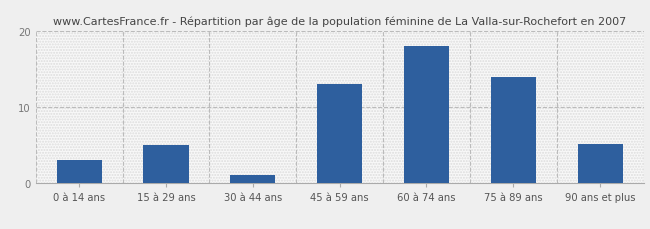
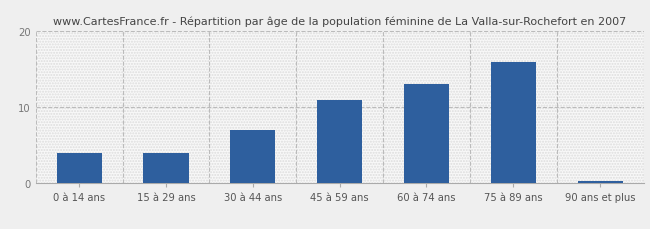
0 à 14 ans: 3.0 -> 4.0
15 à 29 ans: 5.0 -> 4.0
30 à 44 ans: 1.0 -> 7.0
45 à 59 ans: 13.0 -> 11.0
60 à 74 ans: 18.0 -> 13.0
75 à 89 ans: 14.0 -> 16.0
90 ans et plus: 5.2 -> 0.2
